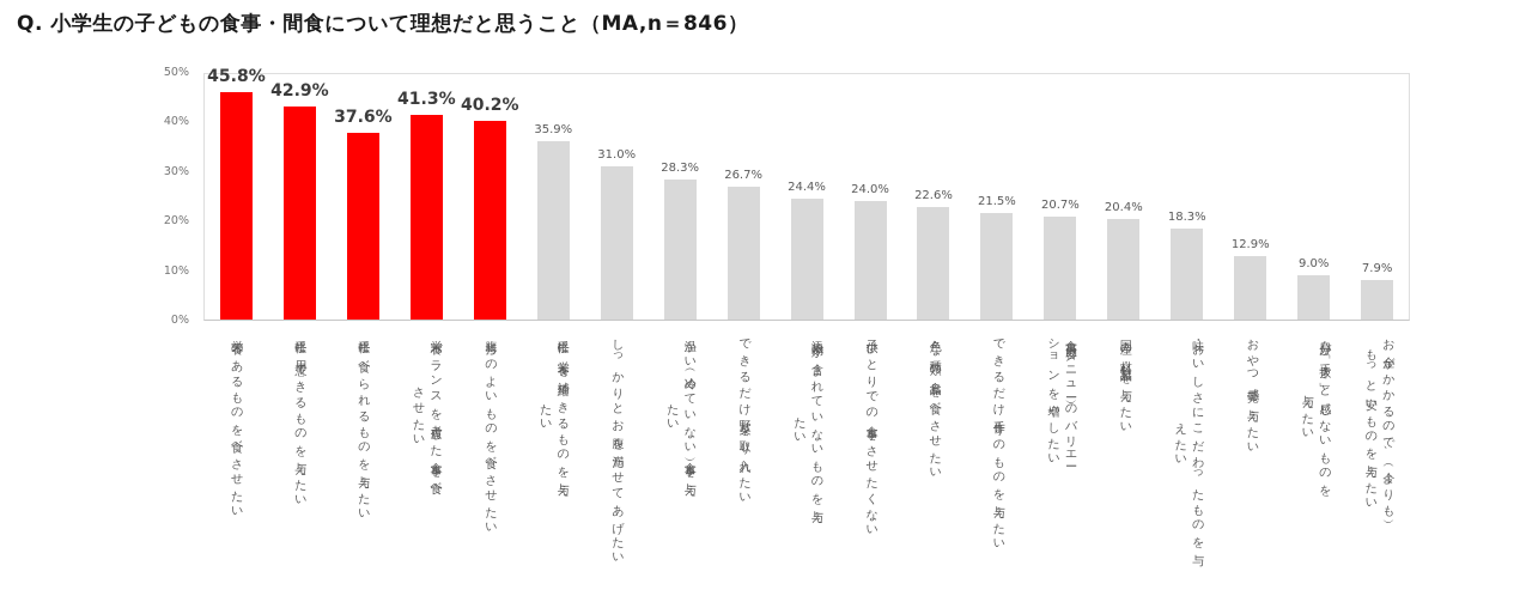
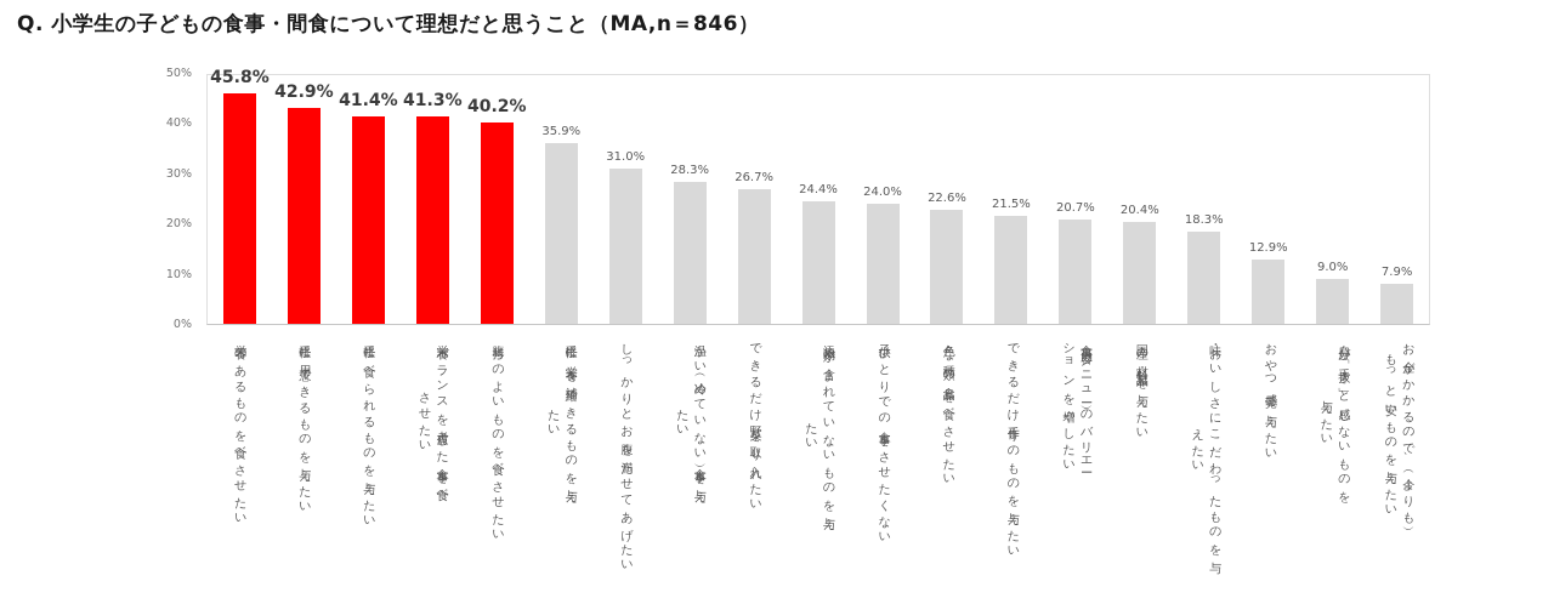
手軽に食べられるものを与えたい: 37.6% -> 41.4%
